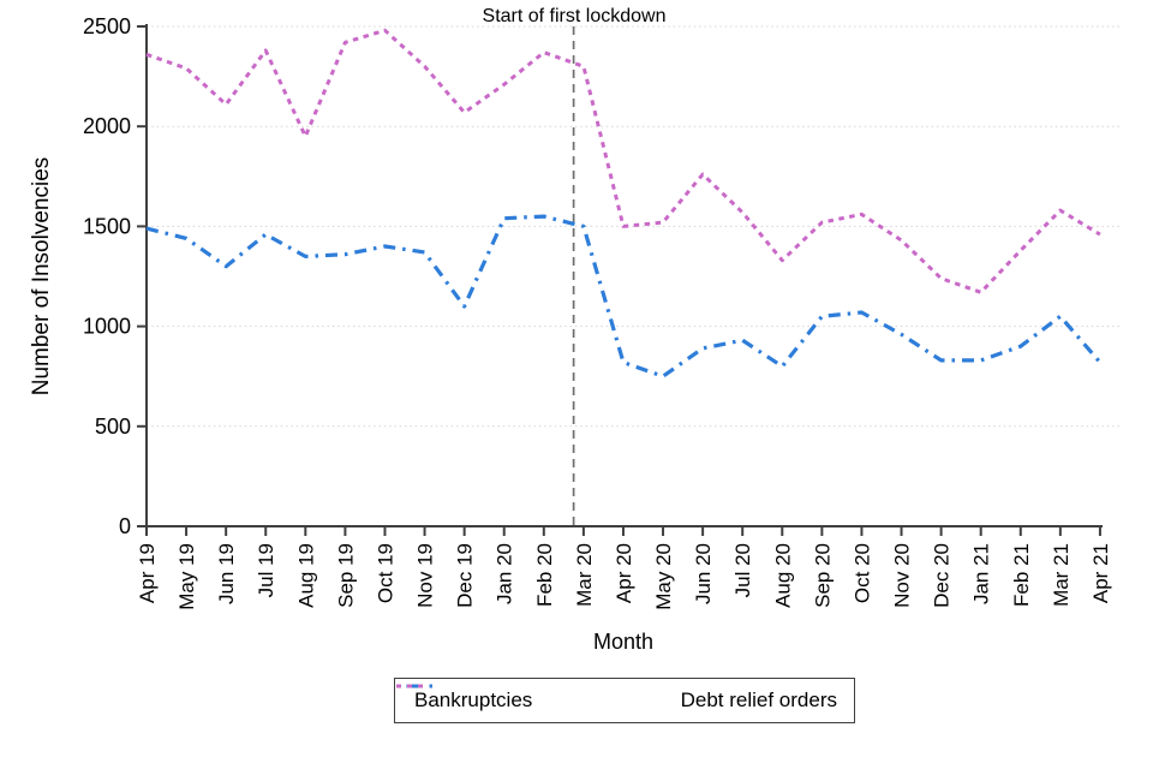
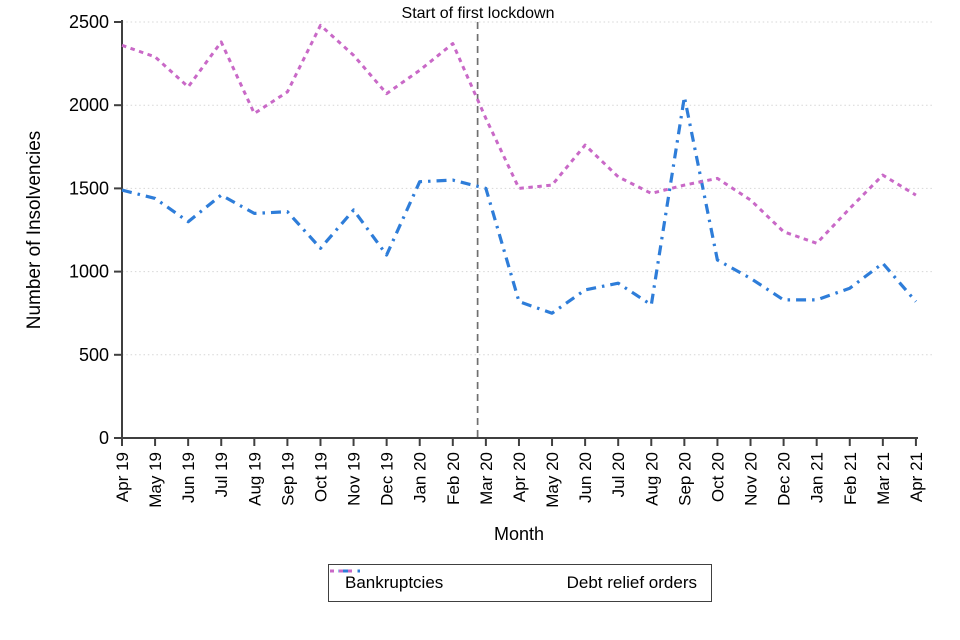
Debt relief orders/Sep 19: 2420 -> 2080
Bankruptcies/Oct 19: 1400 -> 1140
Debt relief orders/Mar 20: 2300 -> 1920
Debt relief orders/Aug 20: 1330 -> 1470
Bankruptcies/Sep 20: 1050 -> 2050
